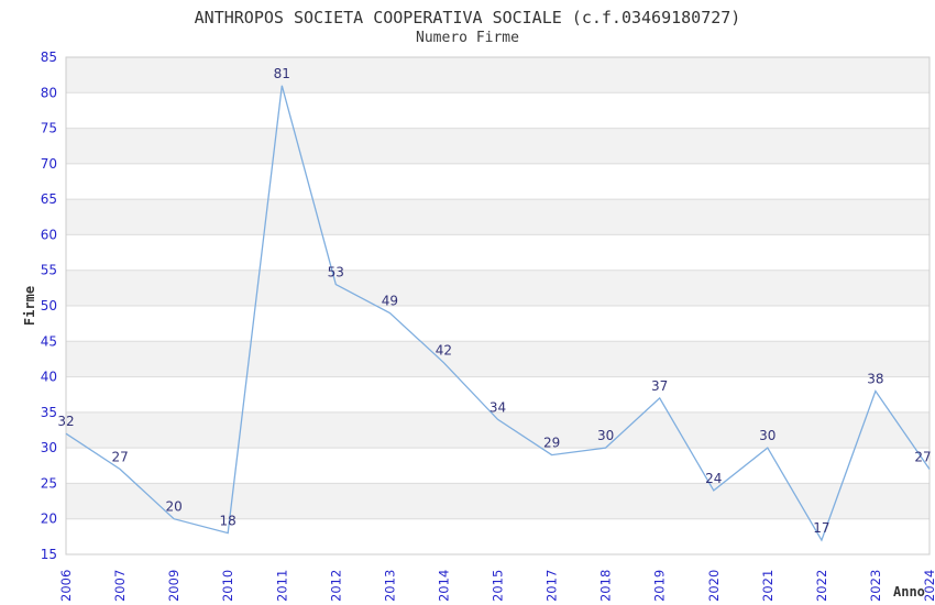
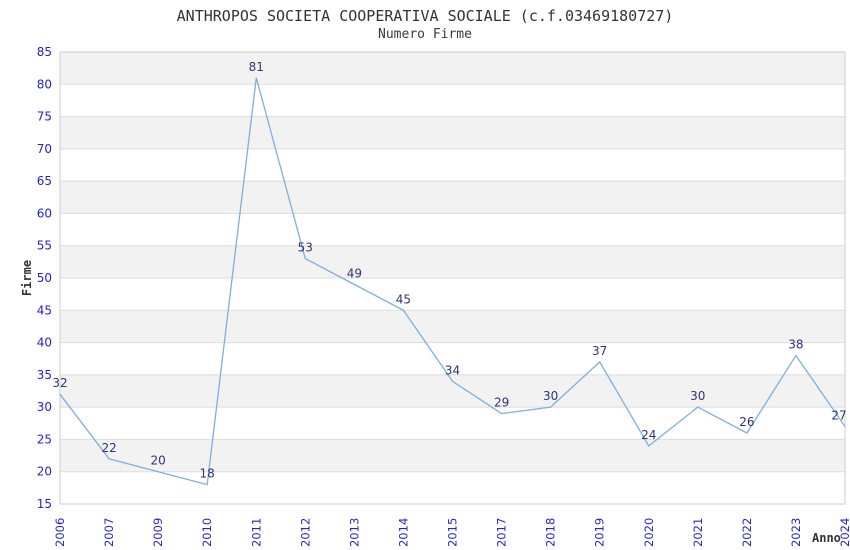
2007: 27 -> 22
2014: 42 -> 45
2022: 17 -> 26
